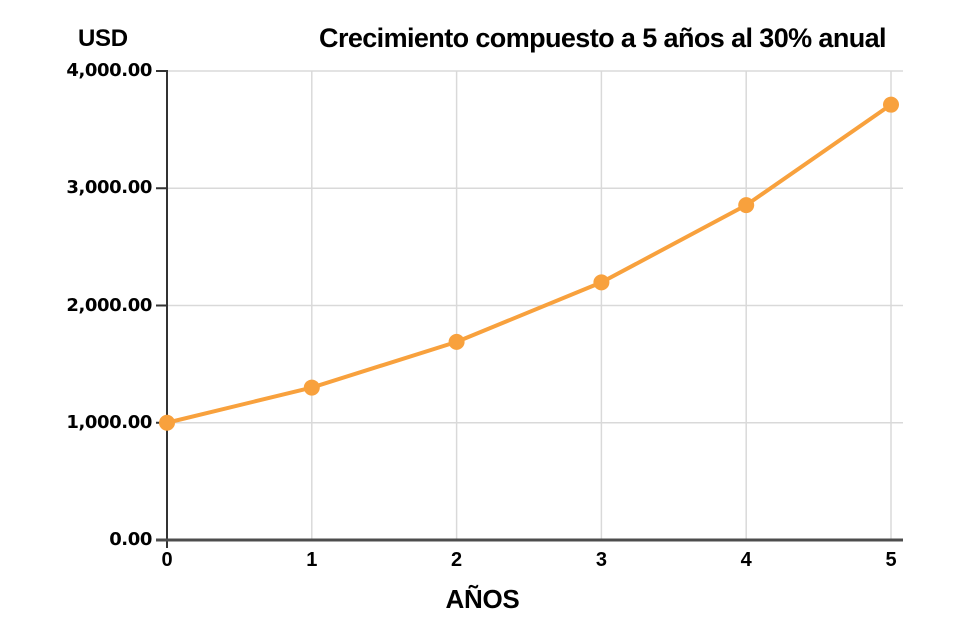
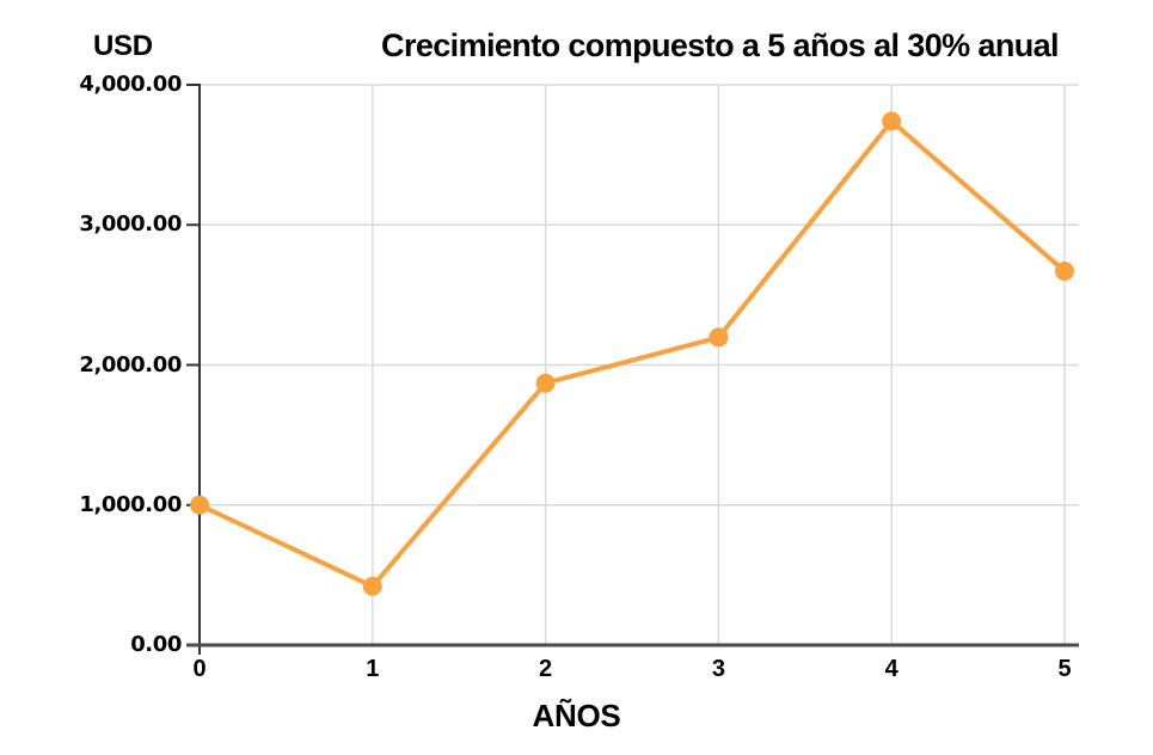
1: 1300 -> 420
2: 1690 -> 1870
4: 2860 -> 3740
5: 3710 -> 2670
